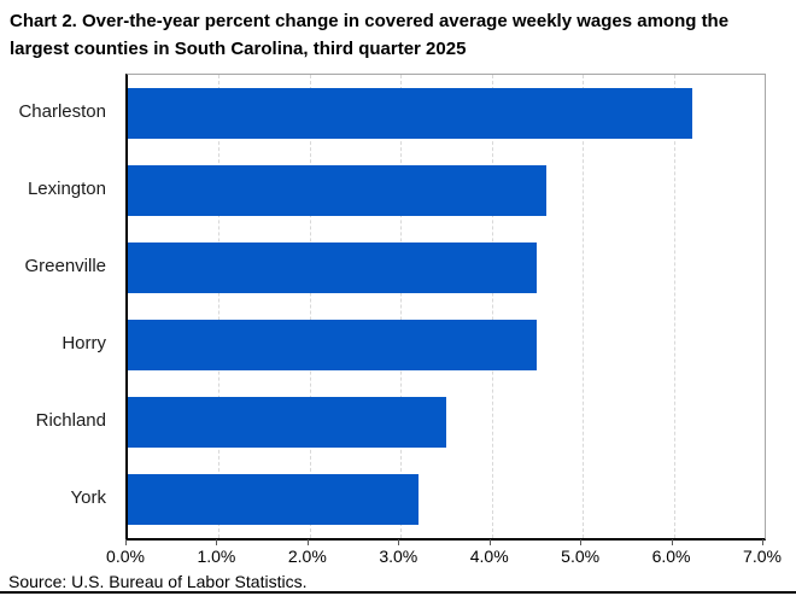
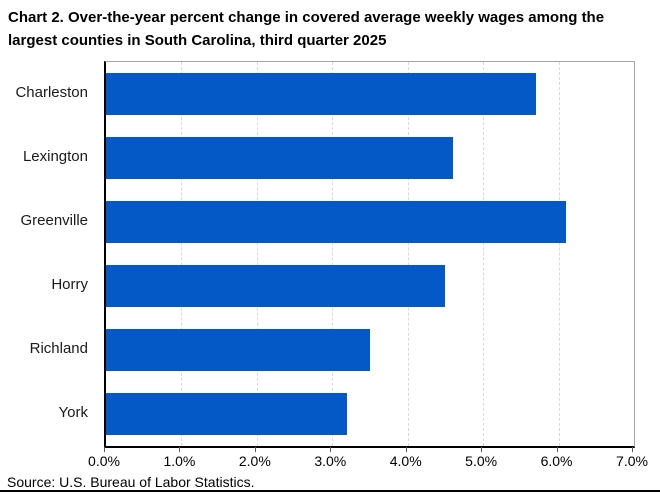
Charleston: 6.2% -> 5.7%
Greenville: 4.5% -> 6.1%
